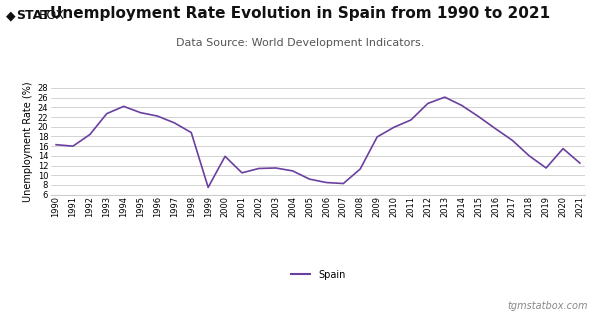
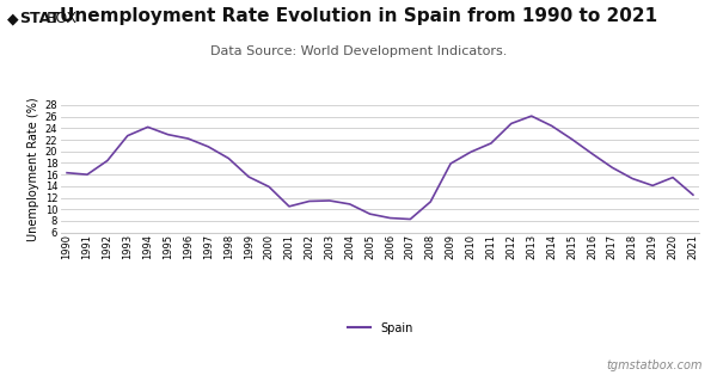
1999: 7.5 -> 15.6
2018: 14.0 -> 15.3
2019: 11.5 -> 14.1
